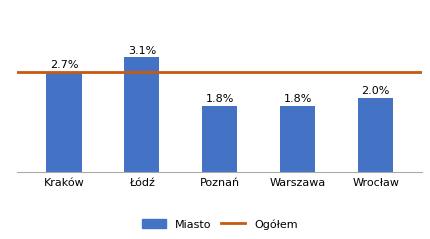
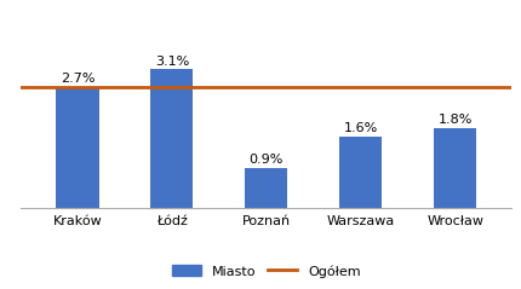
Poznań: 1.8% -> 0.9%
Warszawa: 1.8% -> 1.6%
Wrocław: 2.0% -> 1.8%
